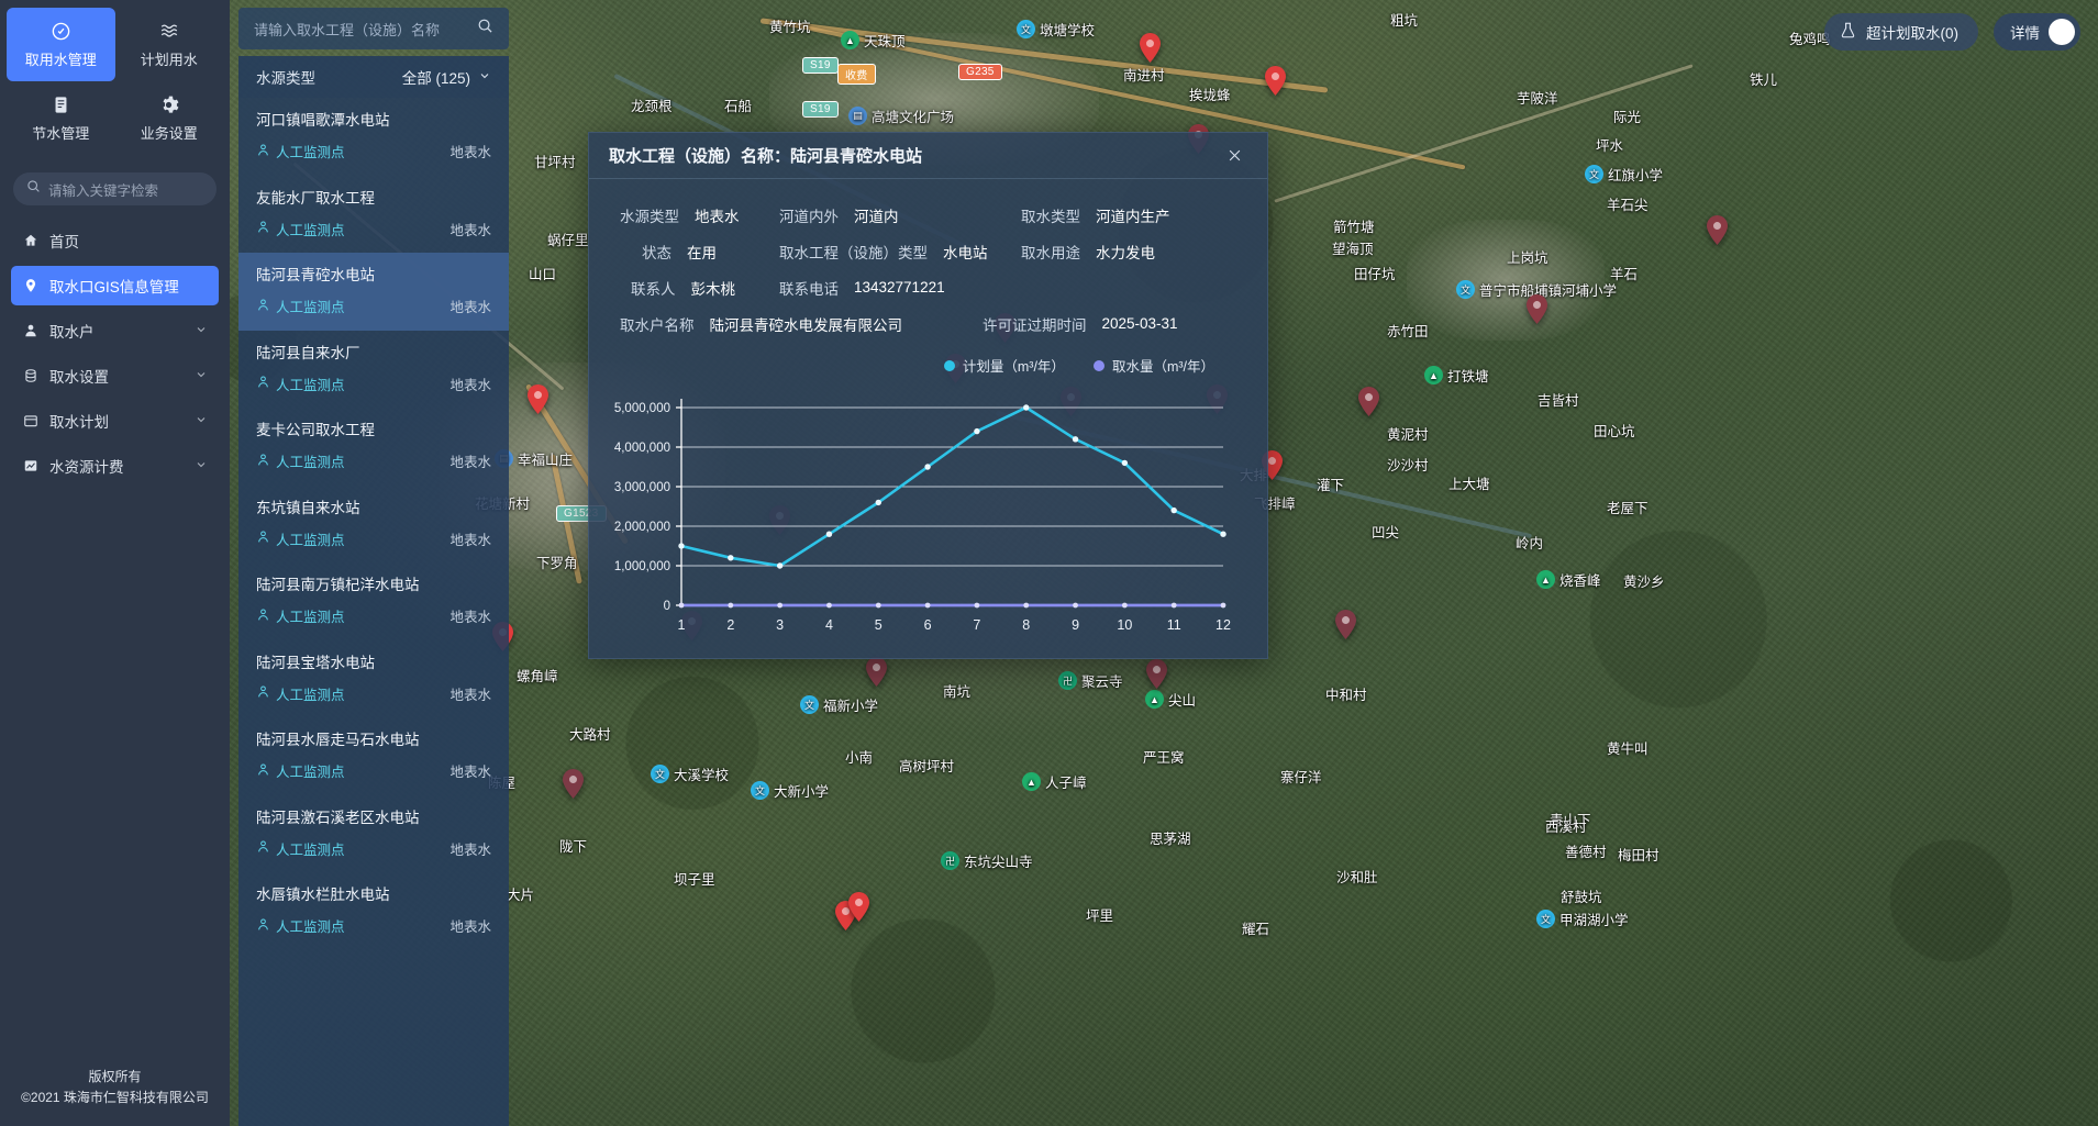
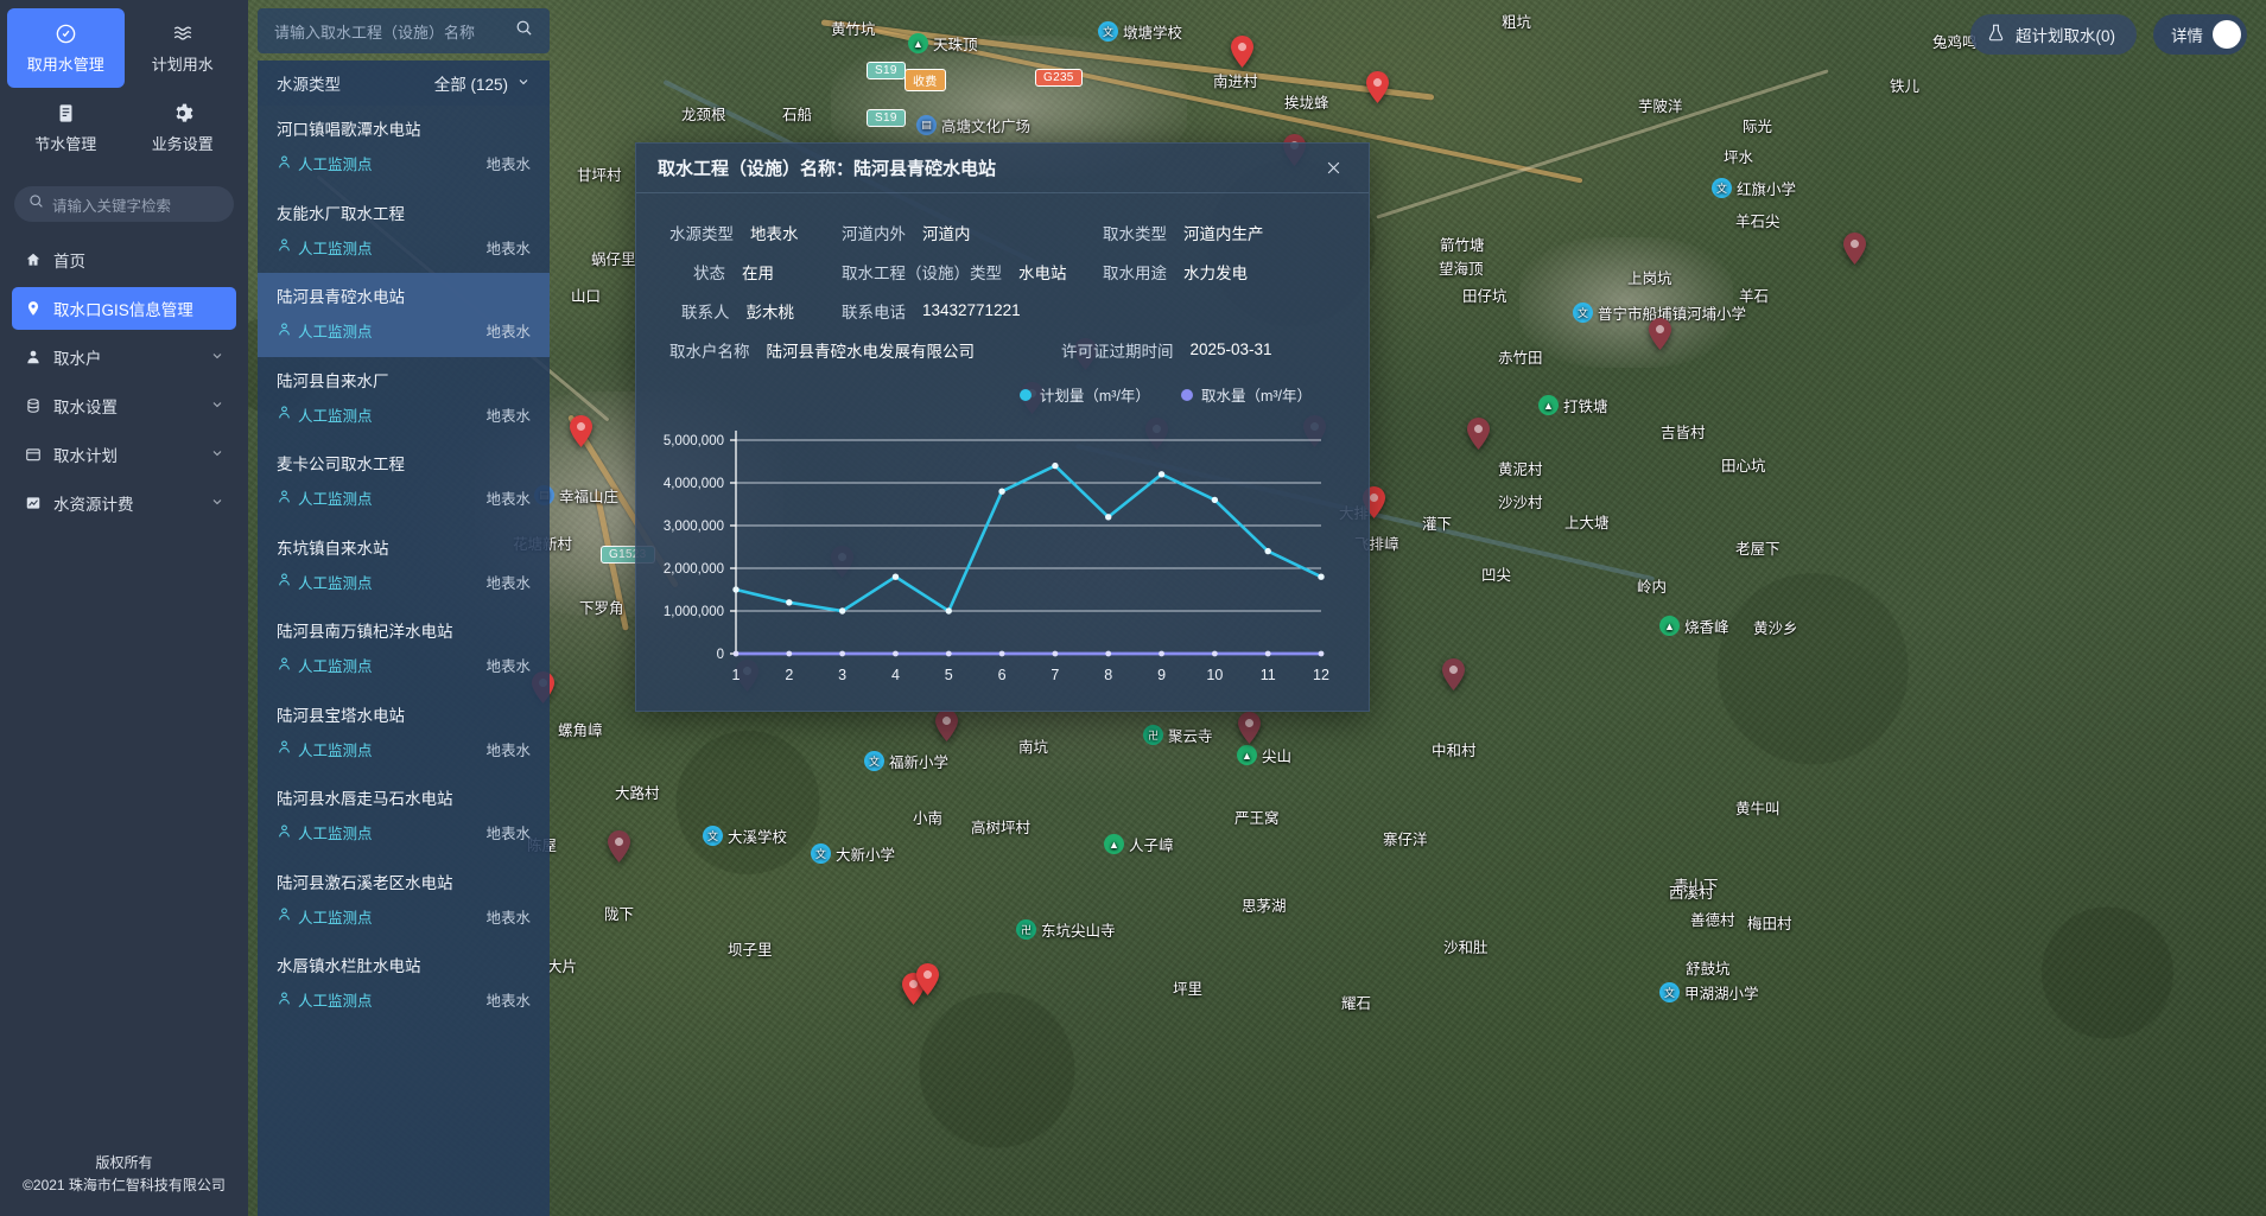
计划量（m³/年）/5: 2600000 -> 1000000
计划量（m³/年）/6: 3500000 -> 3800000
计划量（m³/年）/8: 5000000 -> 3200000
